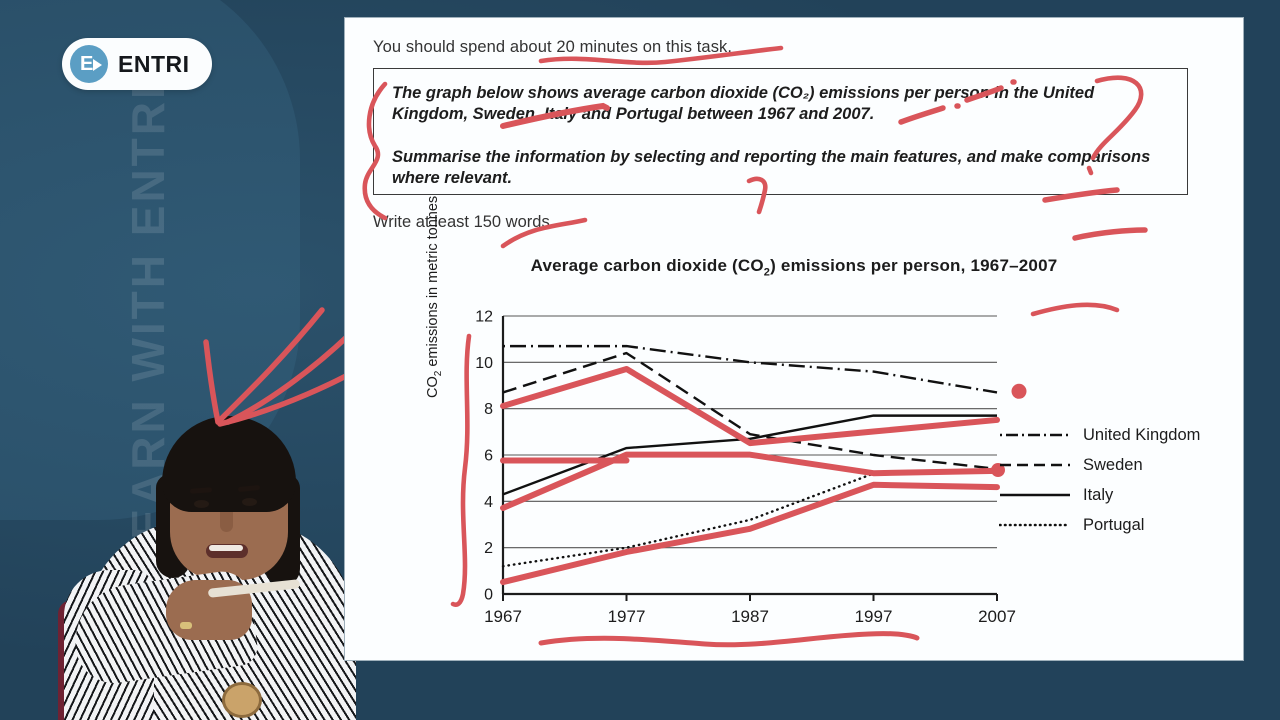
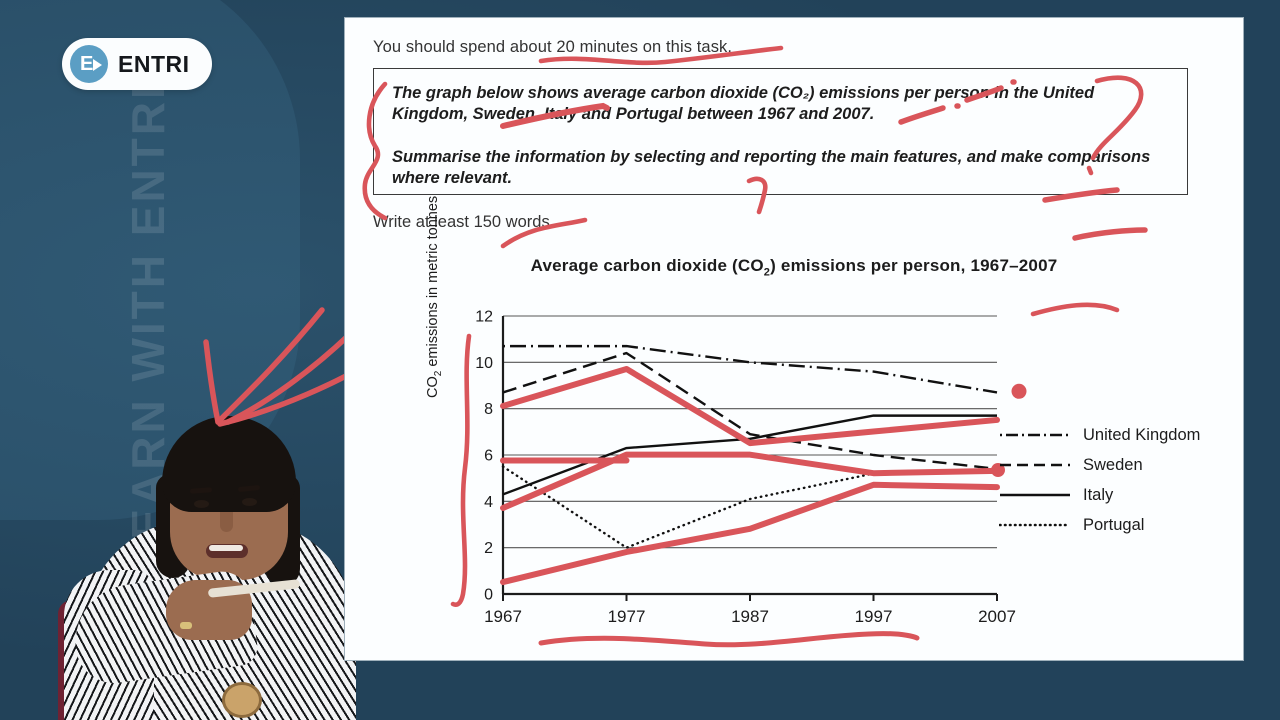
Portugal/1967: 1.2 -> 5.5
Portugal/1987: 3.2 -> 4.1
